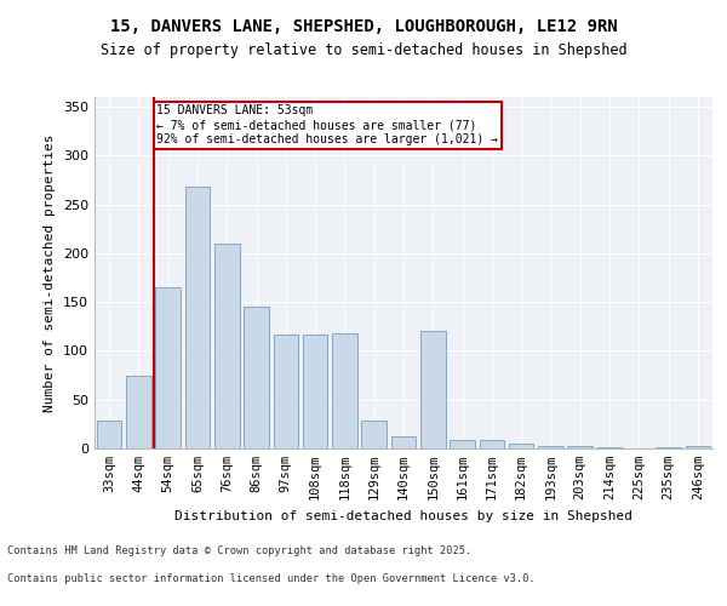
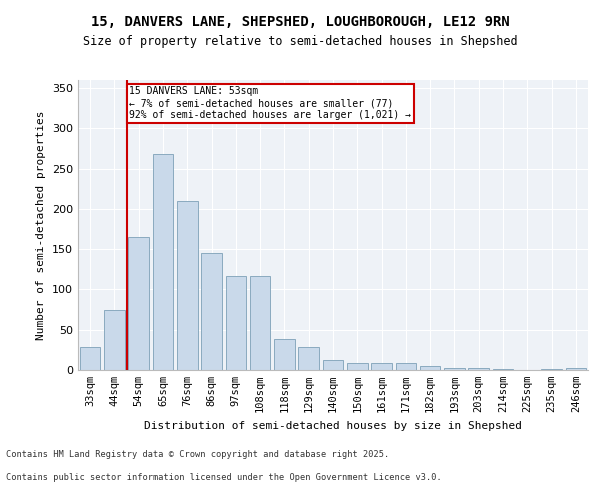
118sqm: 118 -> 38
150sqm: 120 -> 9
